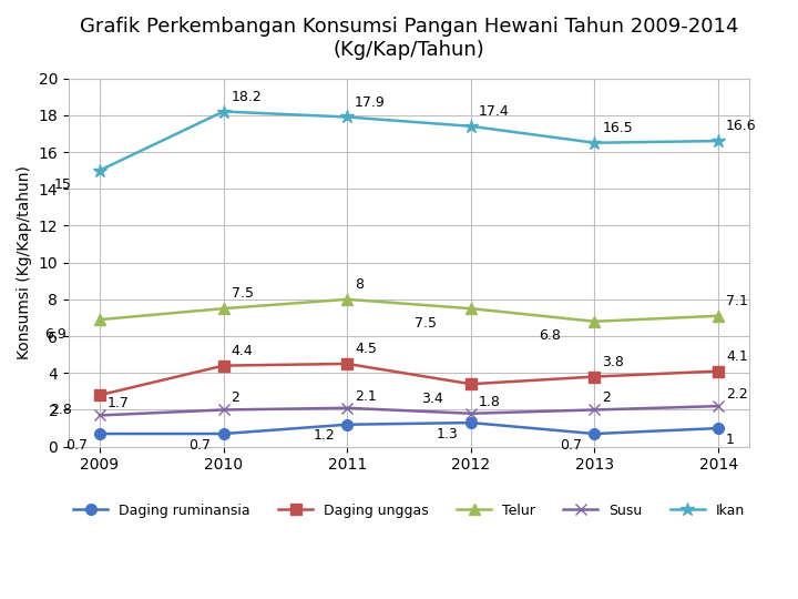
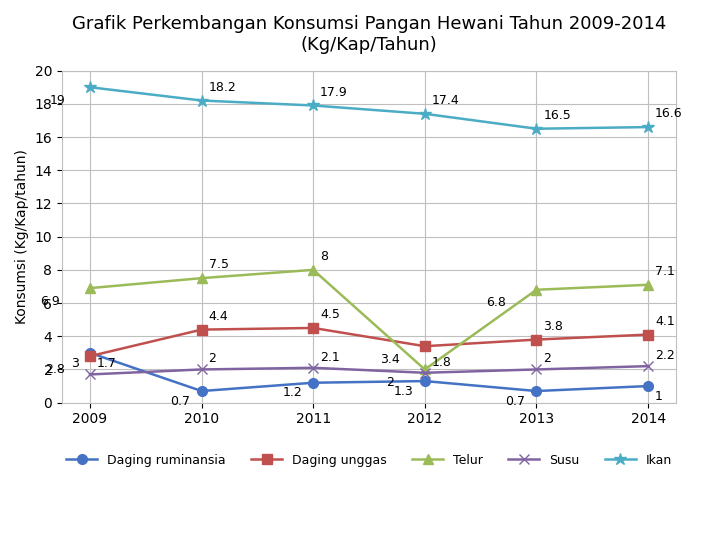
Daging ruminansia/2009: 0.7 -> 3
Ikan/2009: 15 -> 19
Telur/2012: 7.5 -> 2
